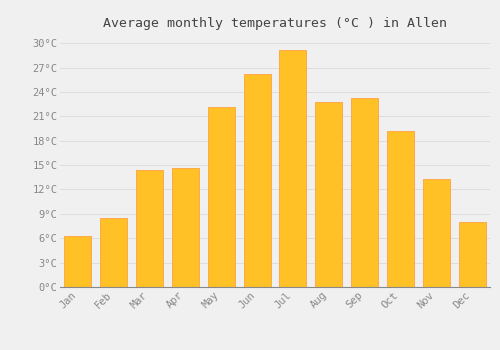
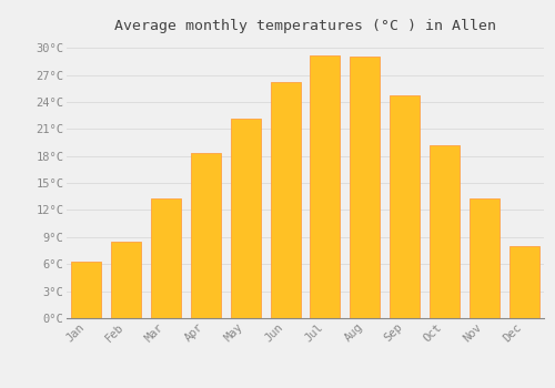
Mar: 14.4°C -> 13.3°C
Apr: 14.6°C -> 18.3°C
Aug: 22.8°C -> 29.0°C
Sep: 23.2°C -> 24.7°C
